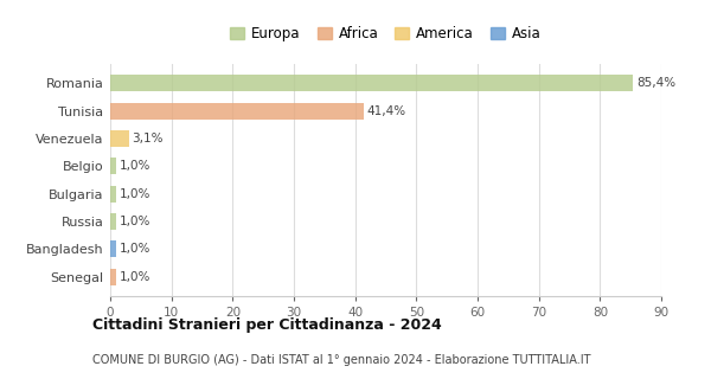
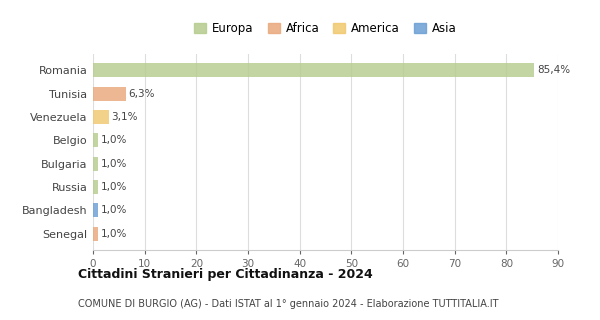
Tunisia: 41,4% -> 6,3%
